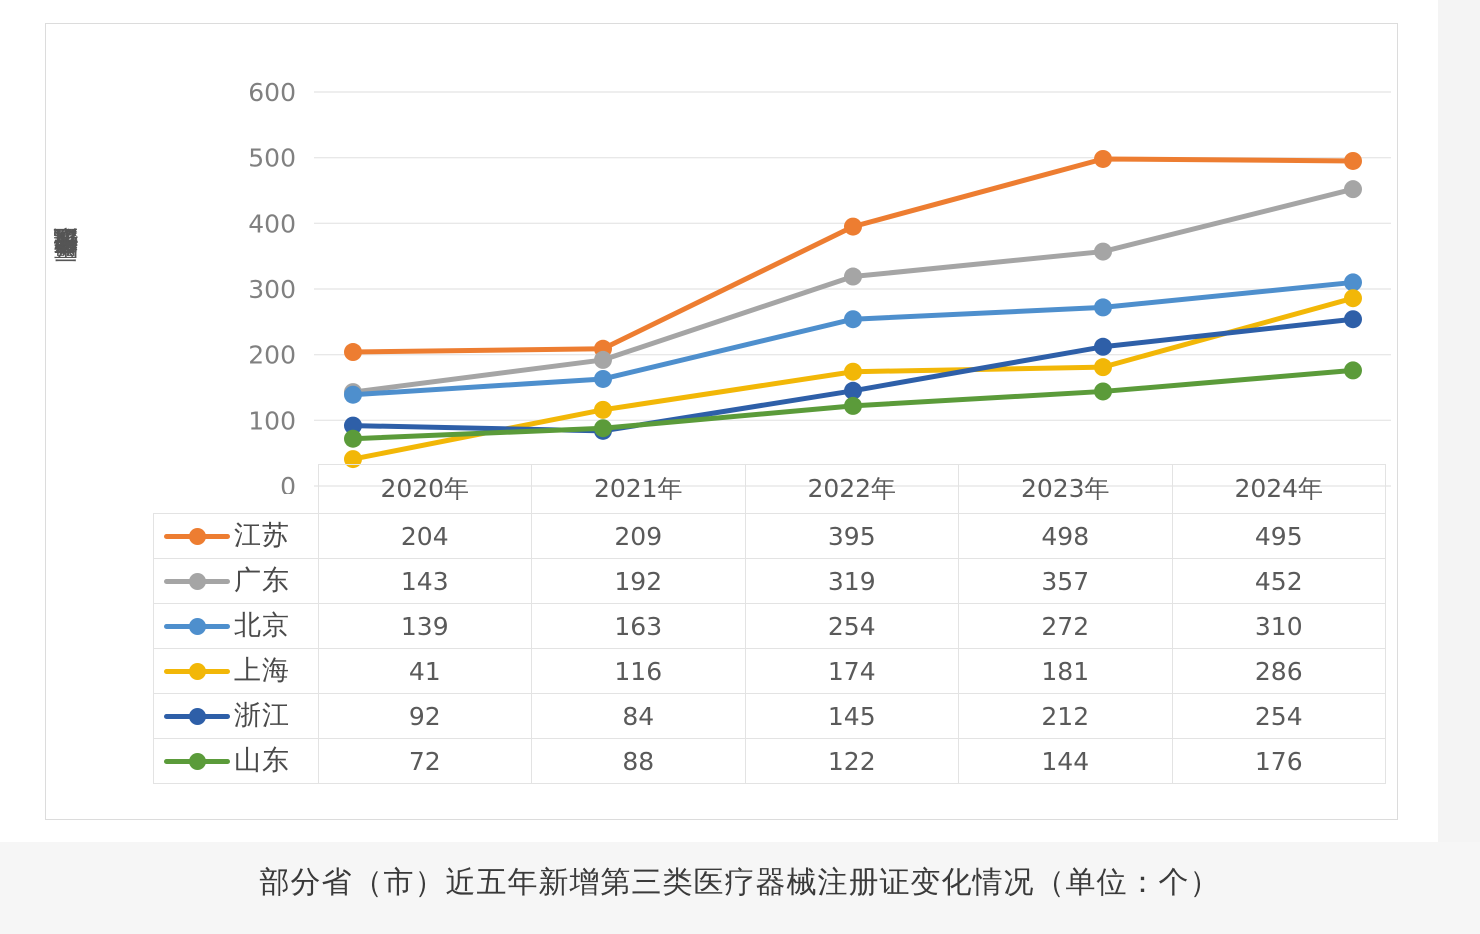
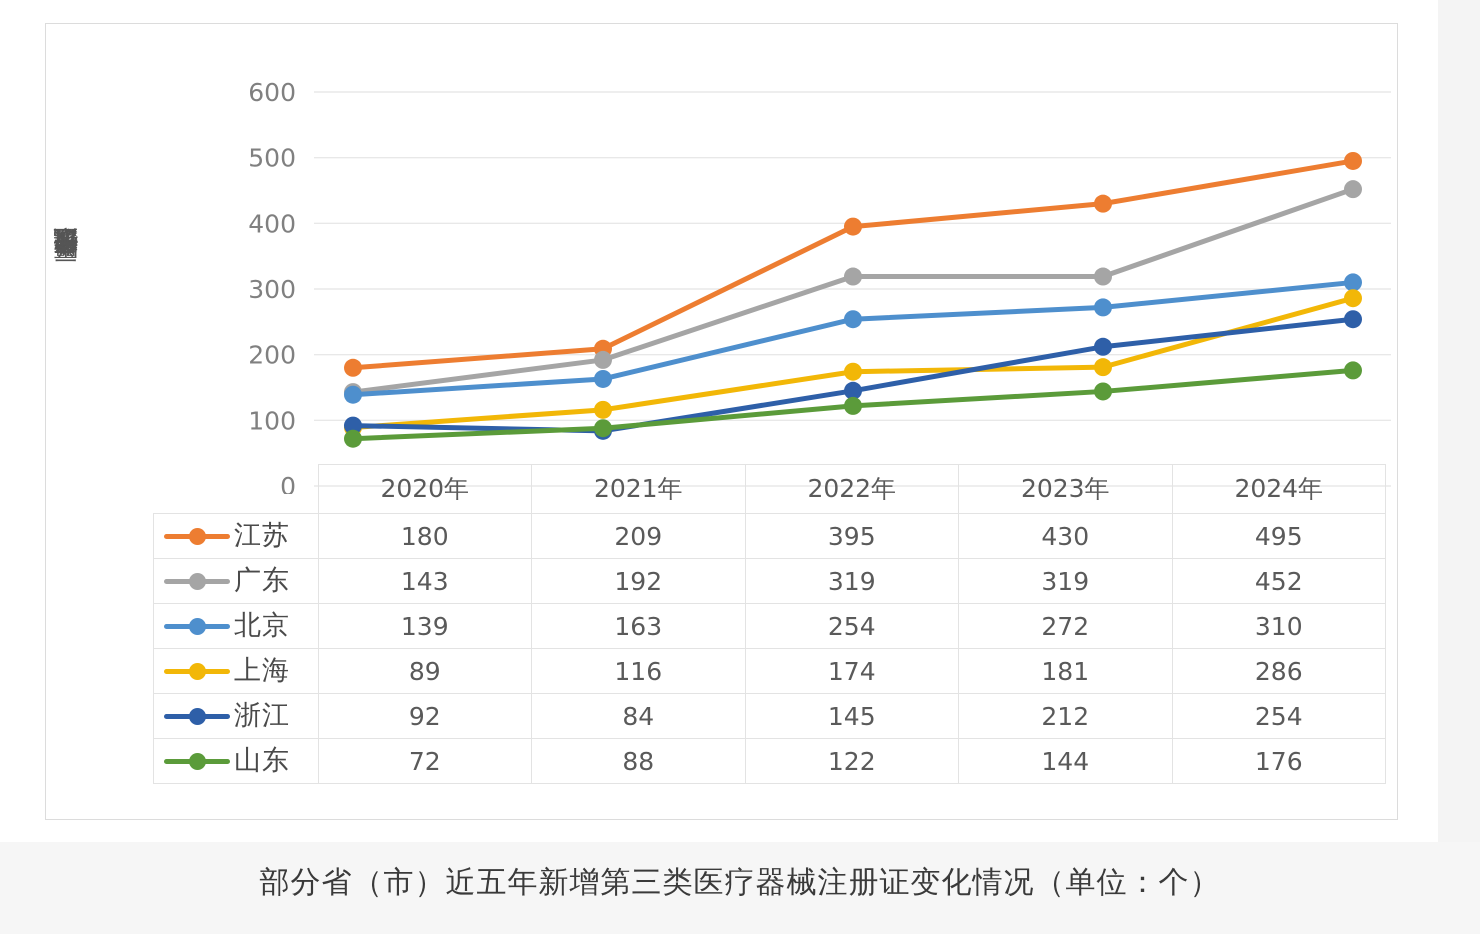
江苏/2020年: 204 -> 180
上海/2020年: 41 -> 89
江苏/2023年: 498 -> 430
广东/2023年: 357 -> 319
